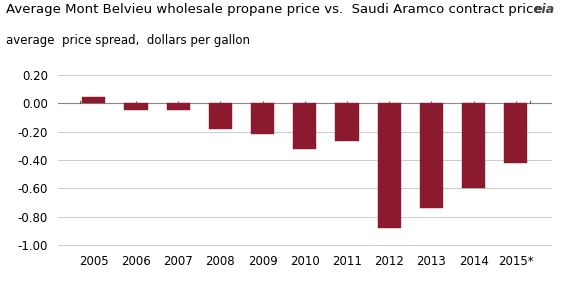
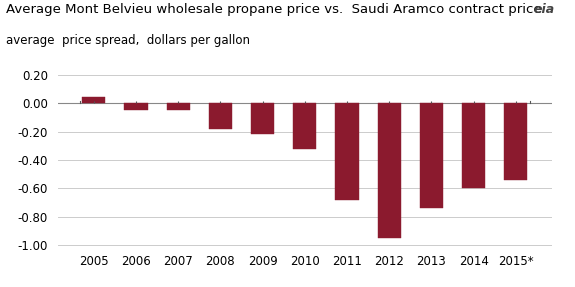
2011: -0.27 -> -0.68
2012: -0.88 -> -0.95
2015*: -0.42 -> -0.54
